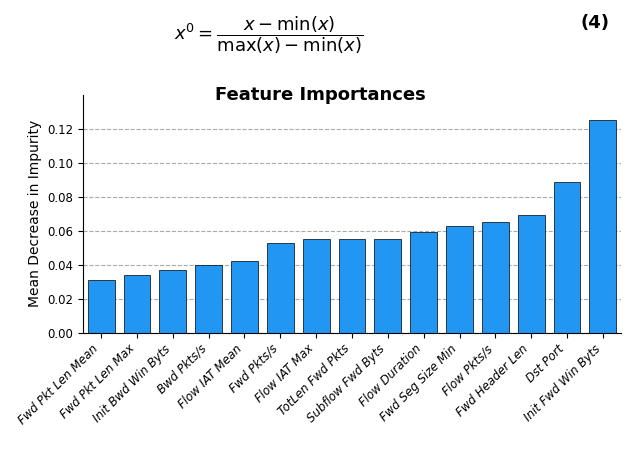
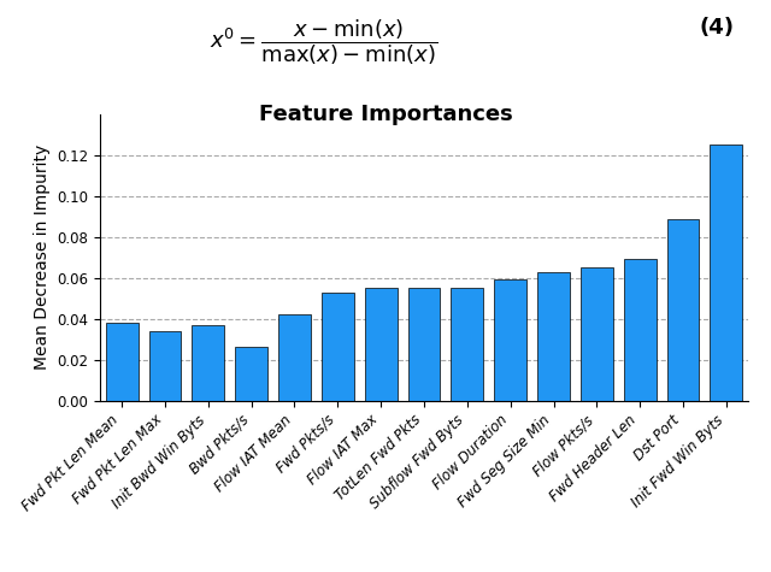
Fwd Pkt Len Mean: 0.031 -> 0.038
Bwd Pkts/s: 0.040 -> 0.026
